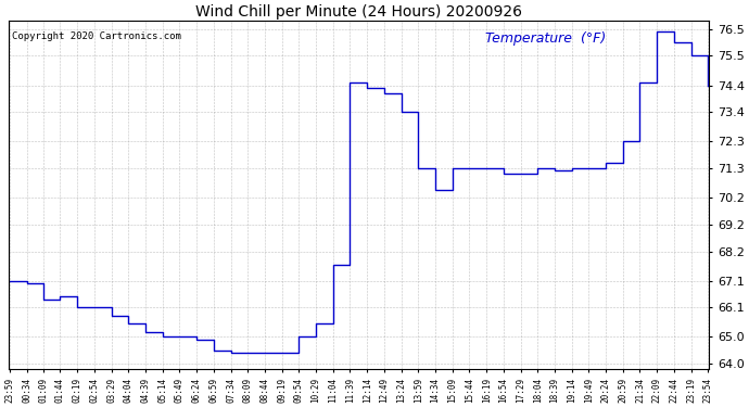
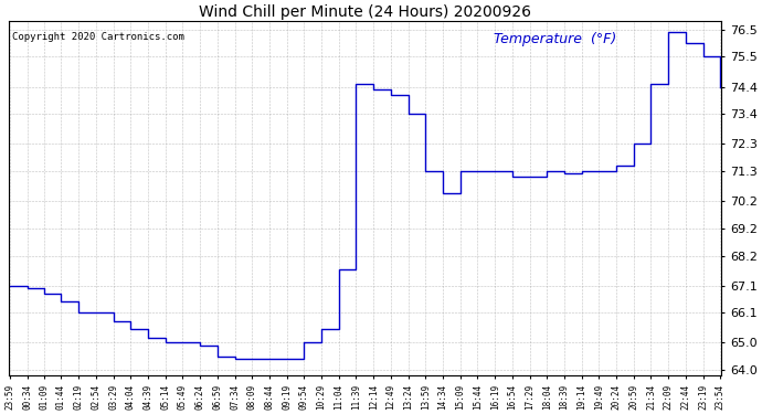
01:09: 66.4 -> 66.8
